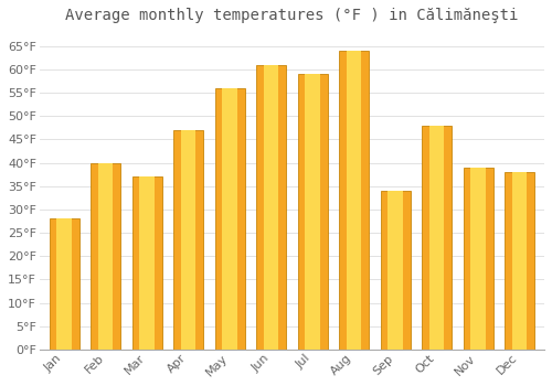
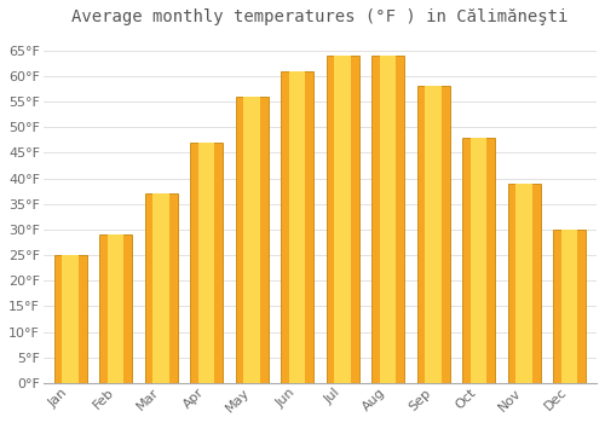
Jan: 28°F -> 25°F
Feb: 40°F -> 29°F
Jul: 59°F -> 64°F
Sep: 34°F -> 58°F
Dec: 38°F -> 30°F
